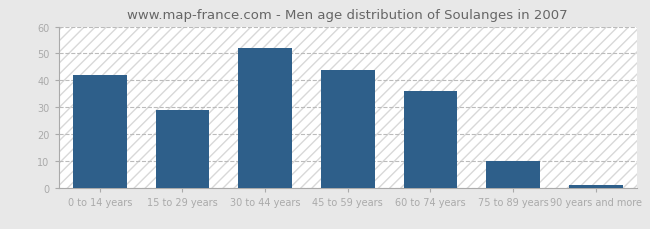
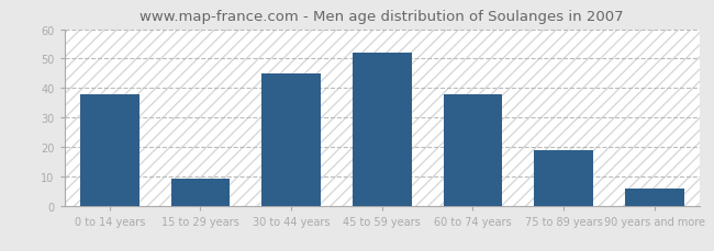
0 to 14 years: 42 -> 38
15 to 29 years: 29 -> 9
30 to 44 years: 52 -> 45
45 to 59 years: 44 -> 52
60 to 74 years: 36 -> 38
75 to 89 years: 10 -> 19
90 years and more: 1 -> 6
